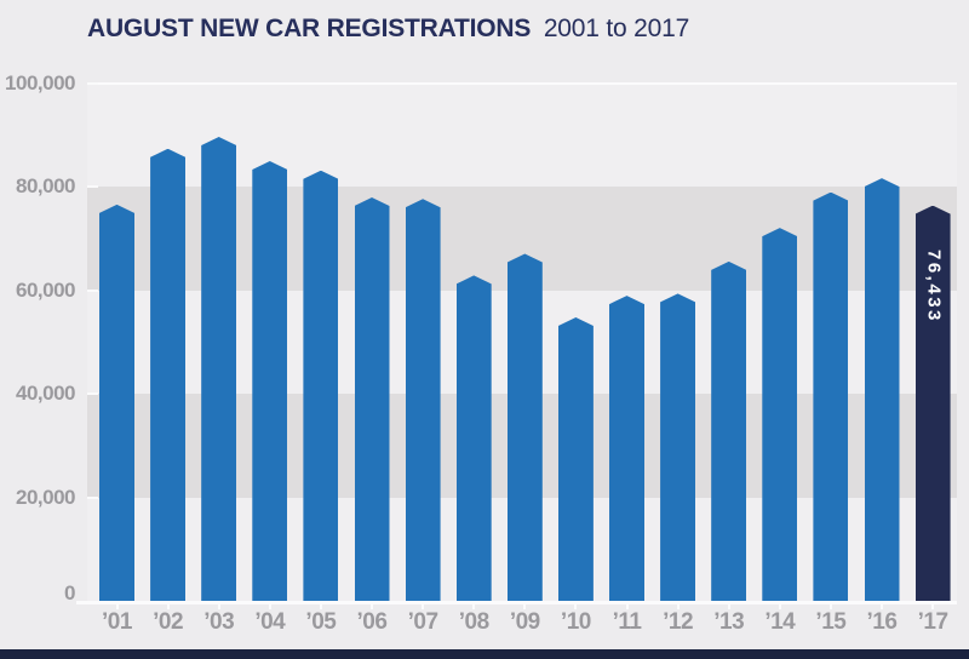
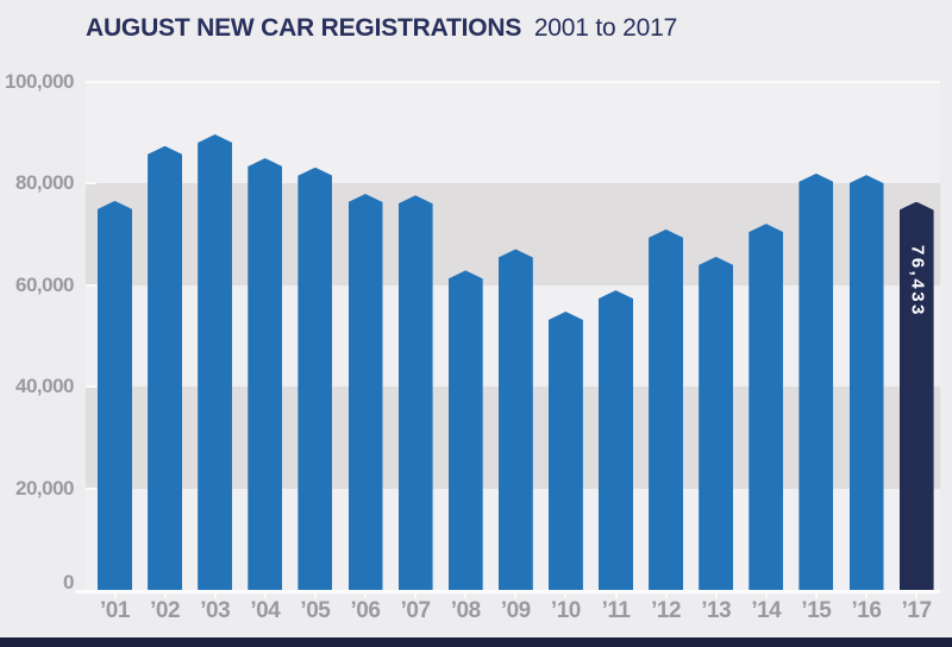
’12: 59000 -> 71000
’15: 79000 -> 82000
